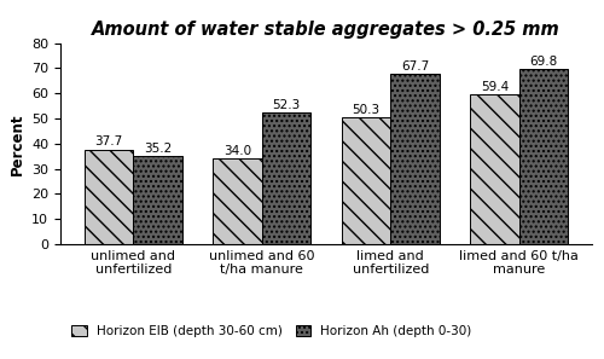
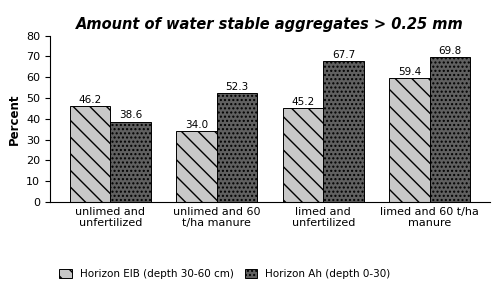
Horizon ElB (depth 30-60 cm)/unlimed and unfertilized: 37.7 -> 46.2
Horizon Ah (depth 0-30)/unlimed and unfertilized: 35.2 -> 38.6
Horizon ElB (depth 30-60 cm)/limed and unfertilized: 50.3 -> 45.2
